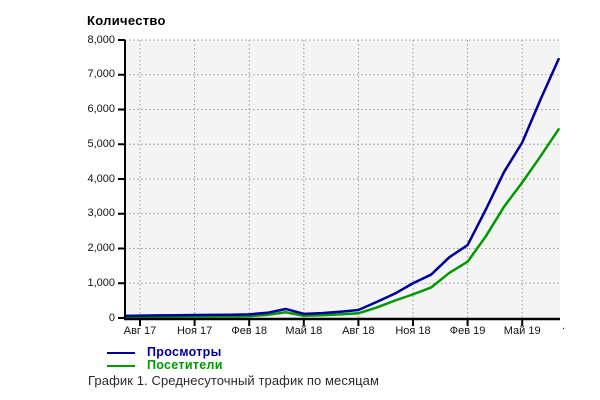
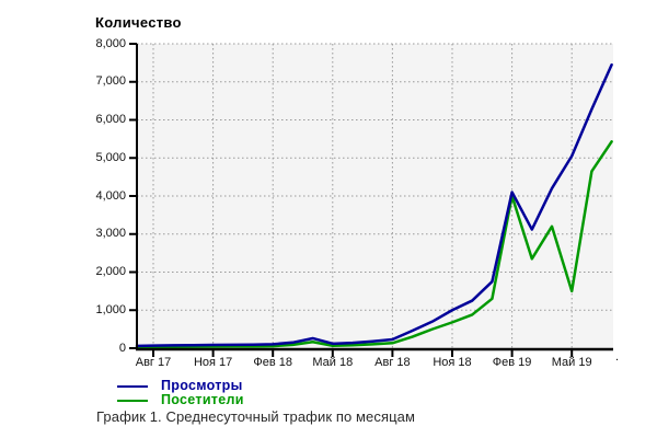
Просмотры/Фев 19: 2100 -> 4100
Посетители/Фев 19: 1600 -> 4000
Посетители/Май 19: 3900 -> 1500
